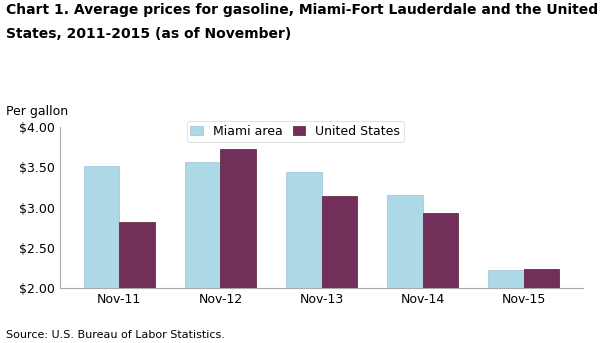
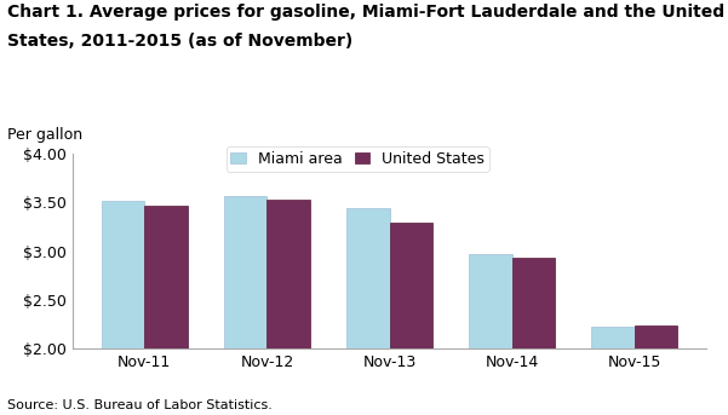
United States/Nov-11: $2.82 -> $3.47
United States/Nov-12: $3.72 -> $3.53
United States/Nov-13: $3.14 -> $3.29
Miami area/Nov-14: $3.16 -> $2.97
